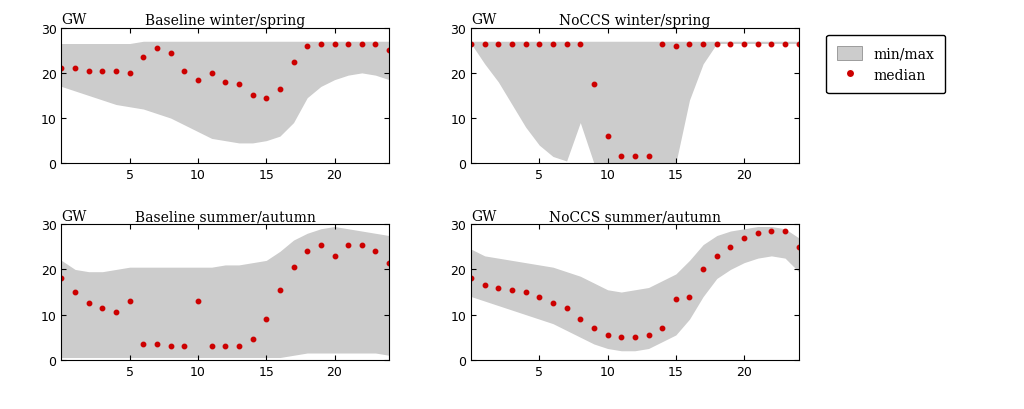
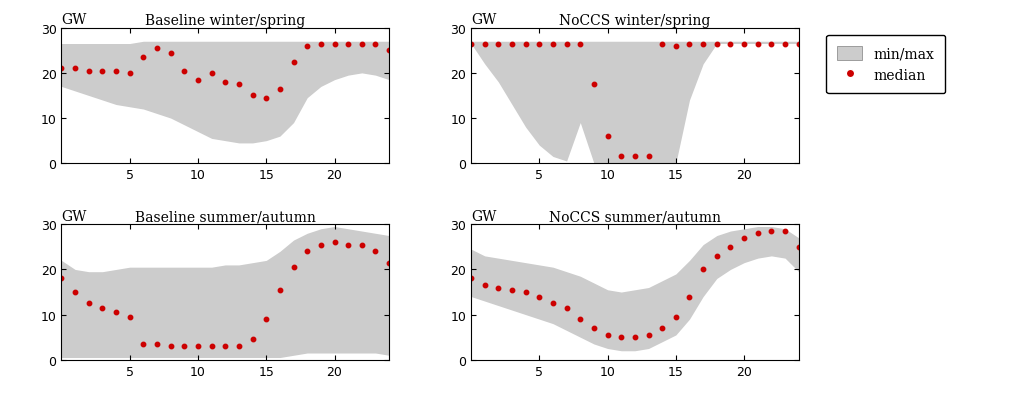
Baseline summer/autumn/median/5: 13.0 -> 9.5
Baseline summer/autumn/median/10: 13.0 -> 3.0
Baseline summer/autumn/median/20: 23.0 -> 26.0
NoCCS summer/autumn/median/15: 13.5 -> 9.5
